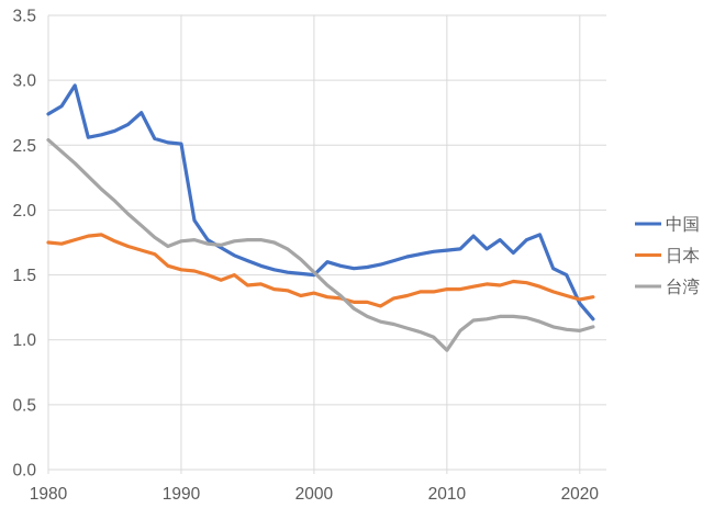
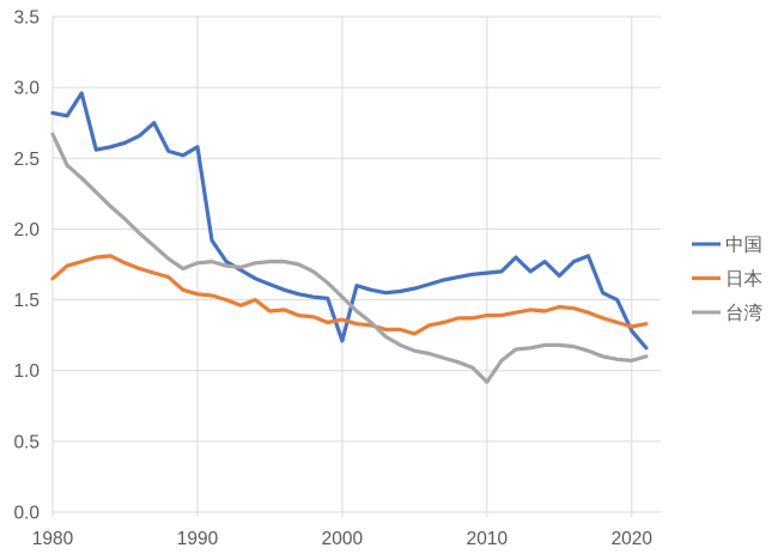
中国/1980: 2.74 -> 2.82
日本/1980: 1.75 -> 1.65
台湾/1980: 2.54 -> 2.67
中国/1990: 2.51 -> 2.58
中国/2000: 1.50 -> 1.21
